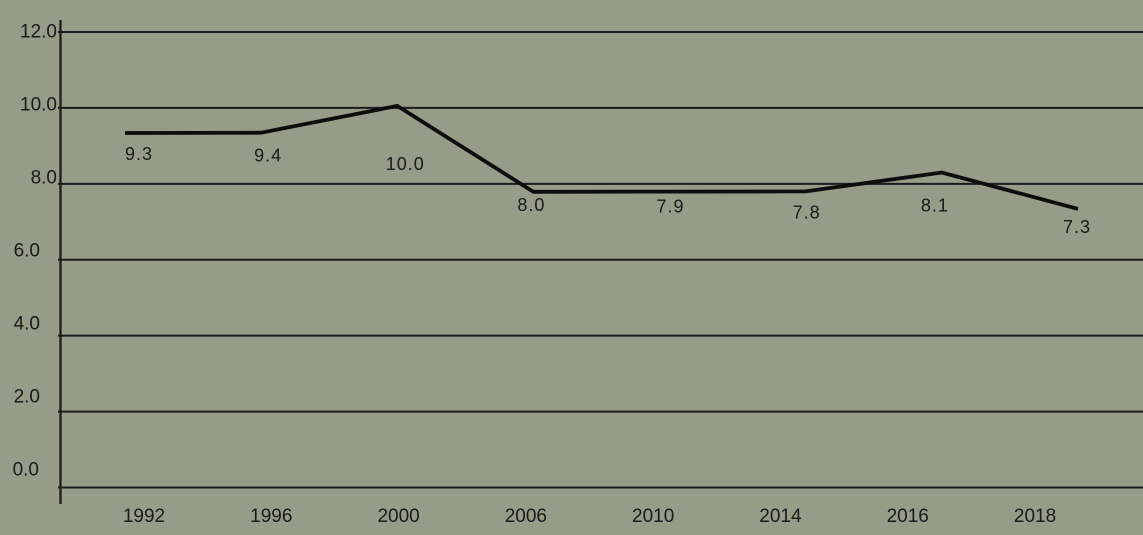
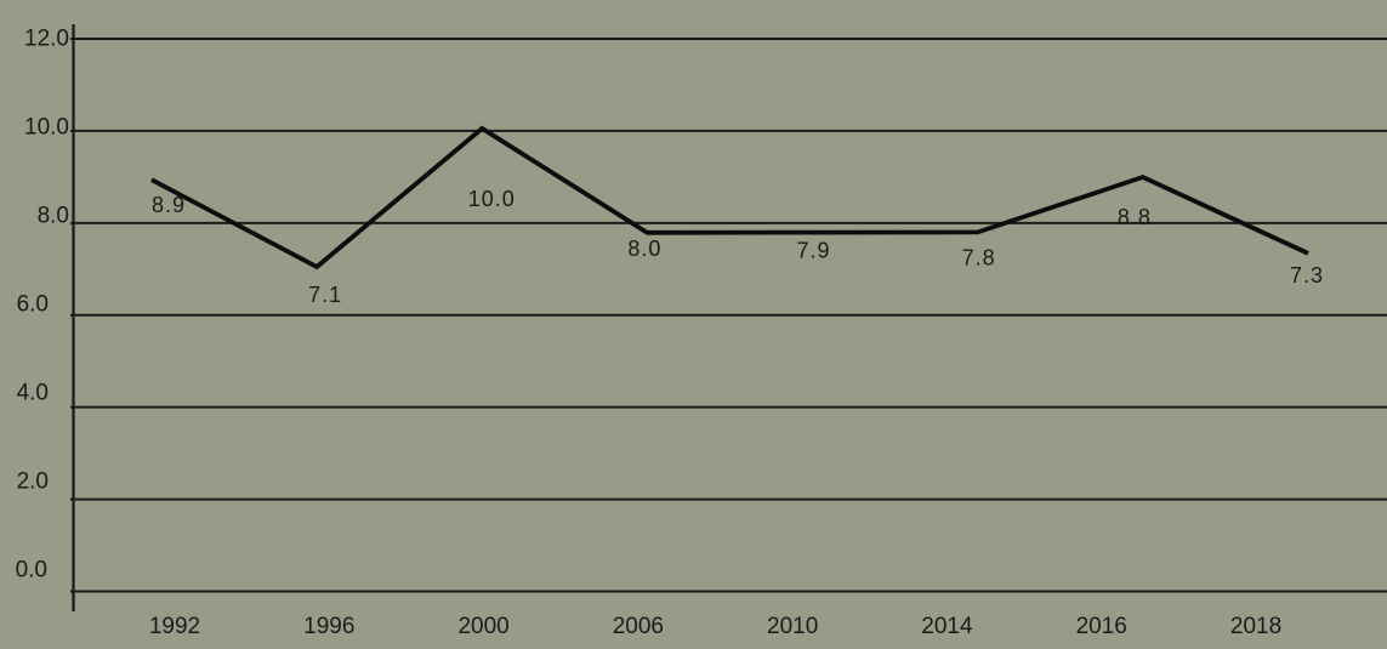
1992: 9.3 -> 8.9
1996: 9.4 -> 7.1
2016: 8.1 -> 8.8
